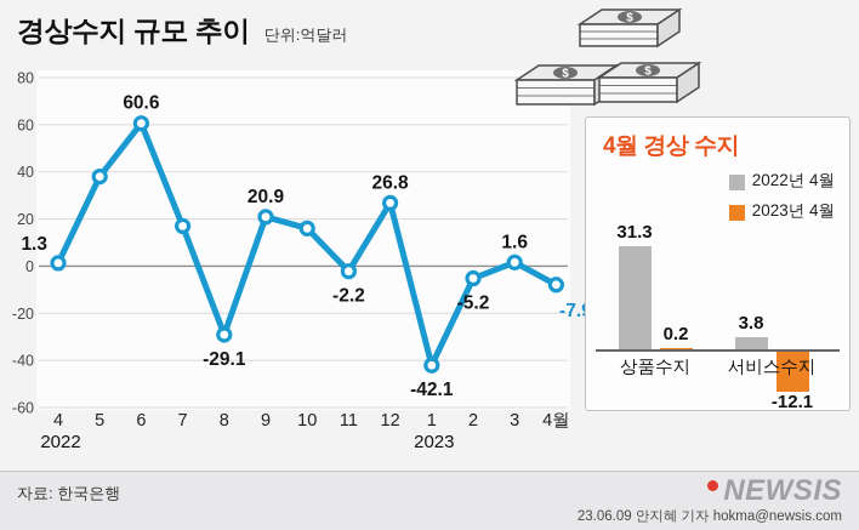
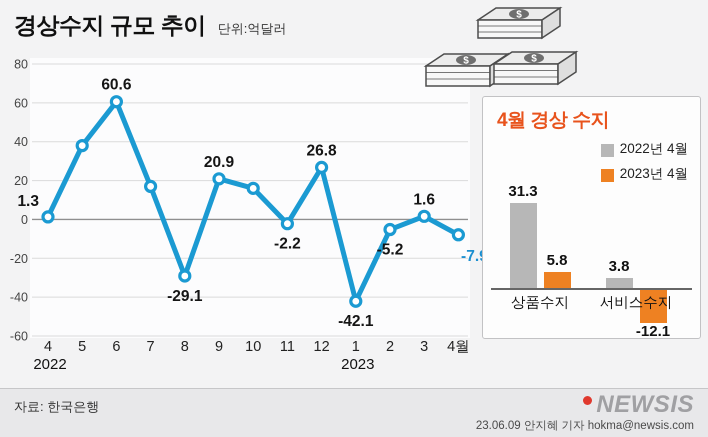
4월 경상 수지/2023년 4월/상품수지: 0.2 -> 5.8
